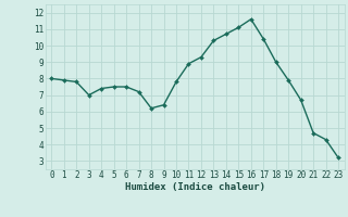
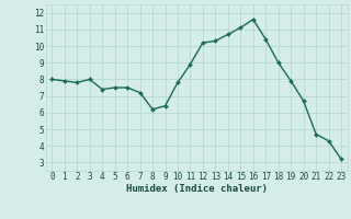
3: 7.0 -> 8.0
12: 9.3 -> 10.2
